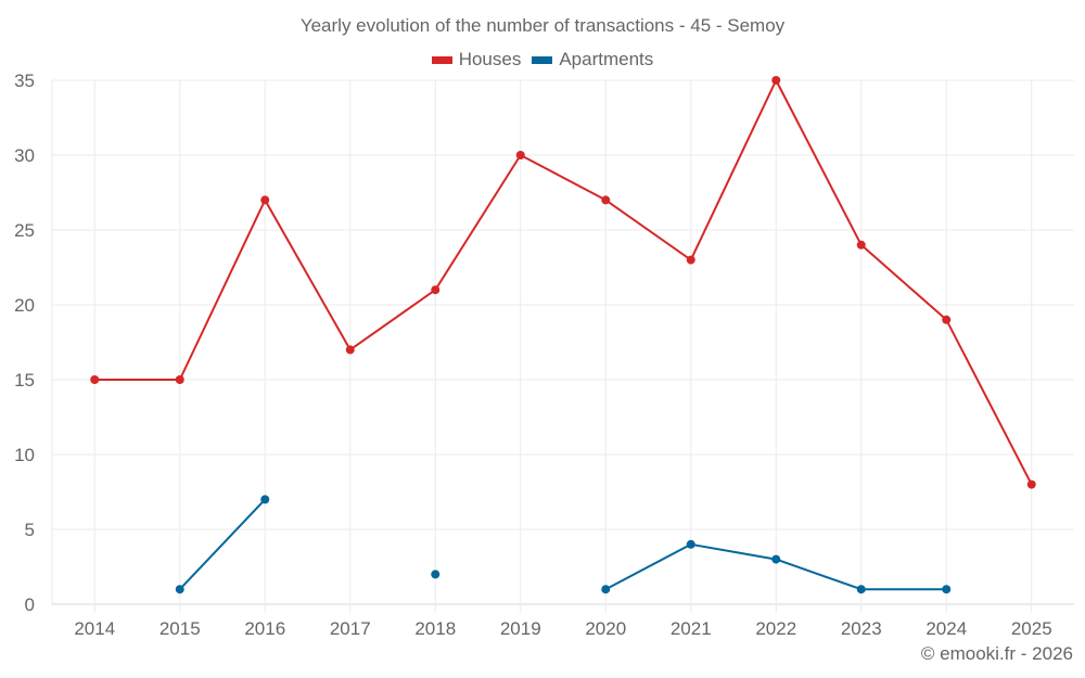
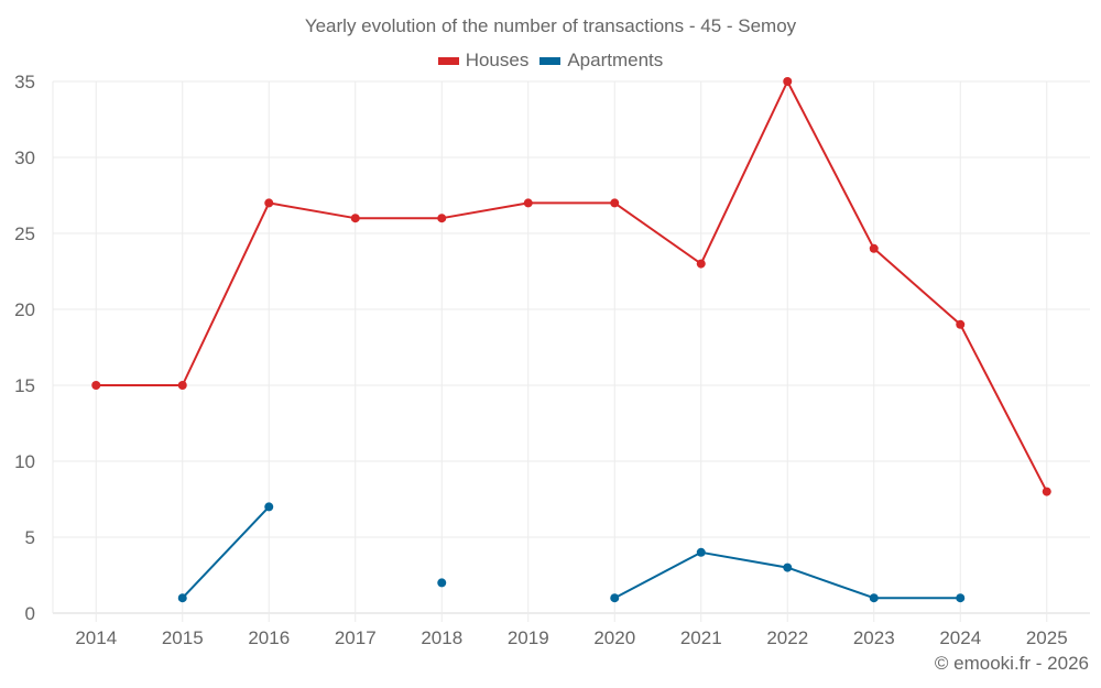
Houses/2017: 17 -> 26
Houses/2018: 21 -> 26
Houses/2019: 30 -> 27
